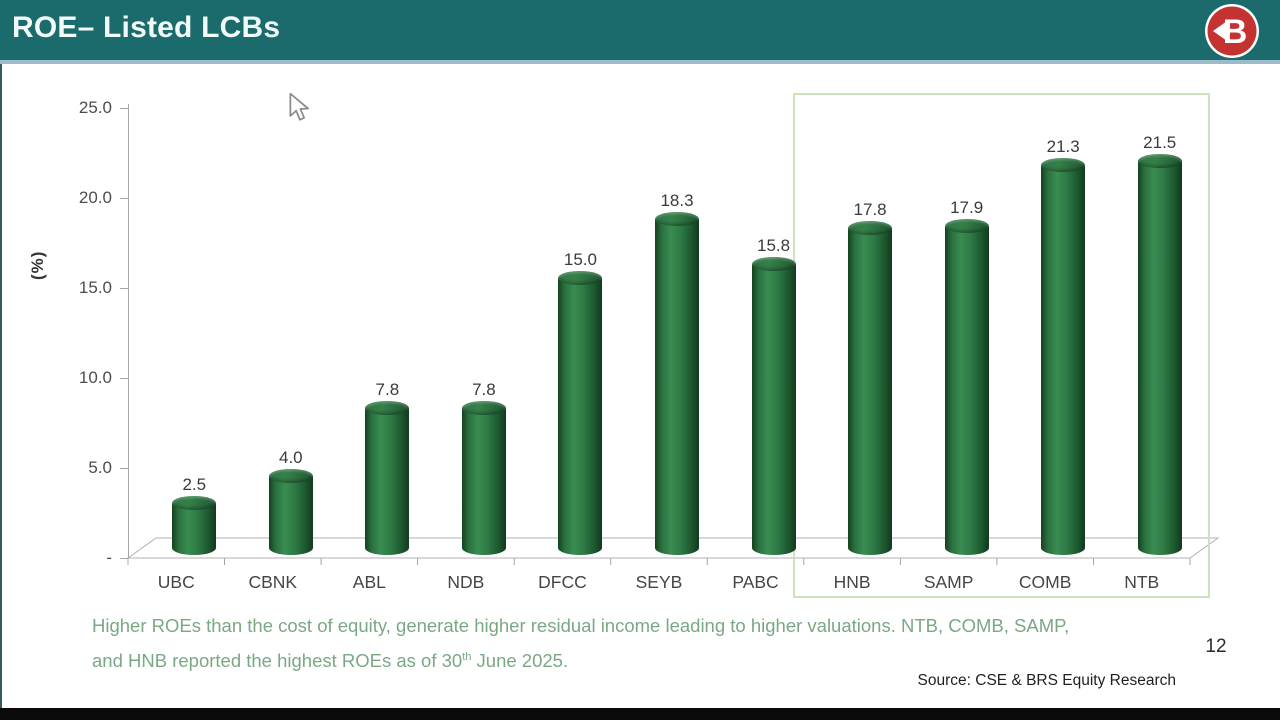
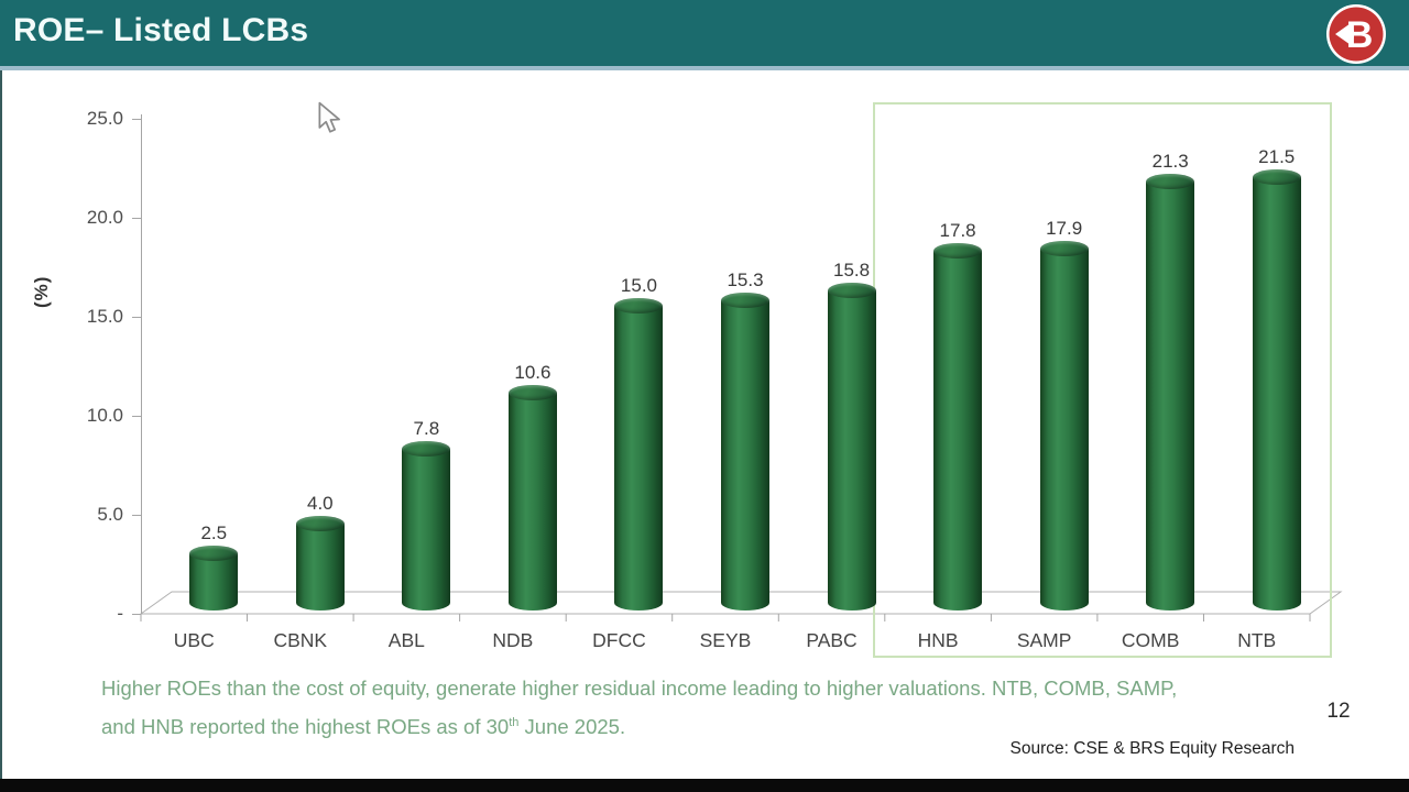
NDB: 7.8 -> 10.6
SEYB: 18.3 -> 15.3
